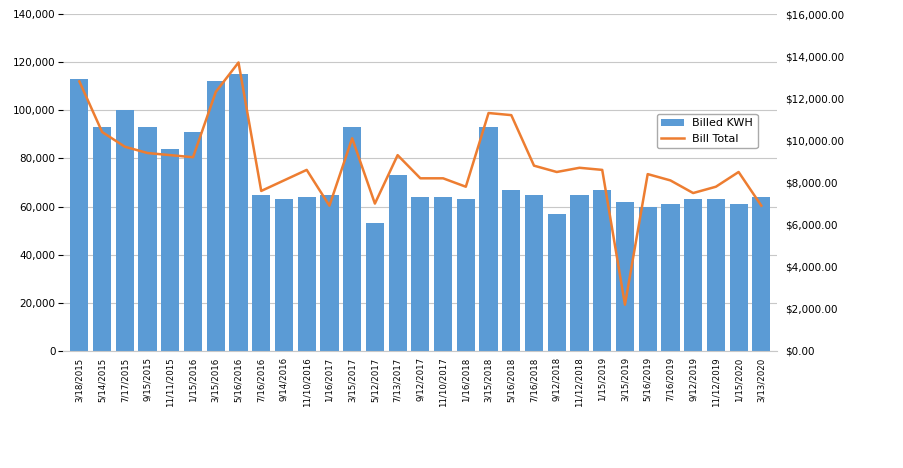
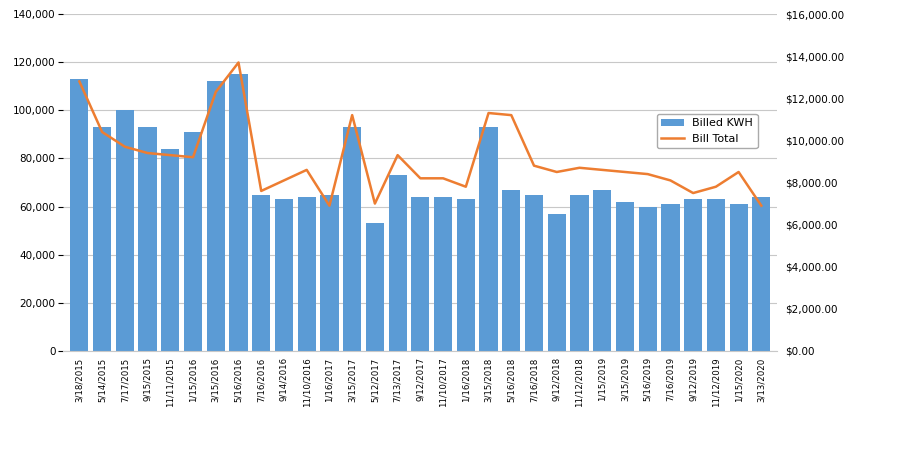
Bill Total/3/15/2017: $10,100 -> $11,200
Bill Total/3/15/2019: $2,200 -> $8,500
